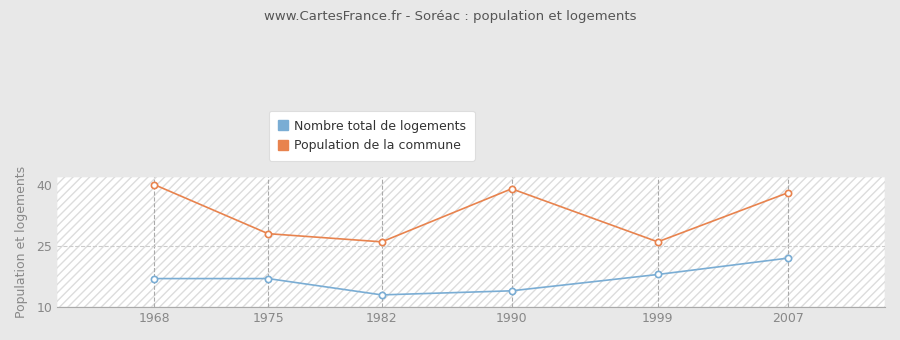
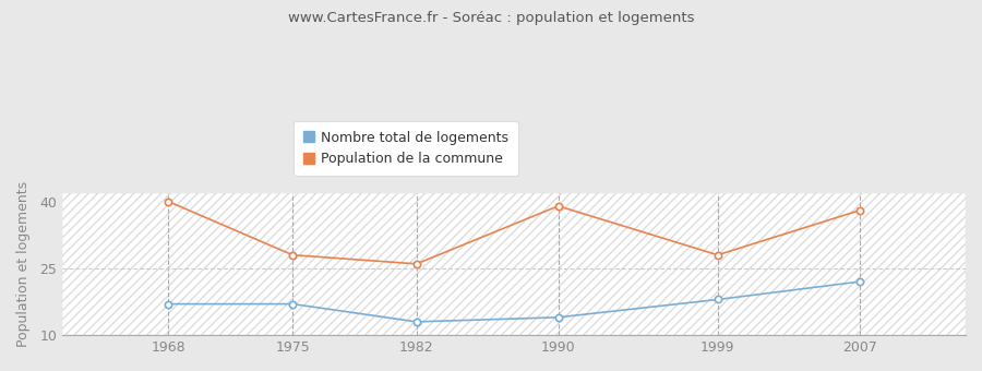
Population de la commune/1999: 26 -> 28
